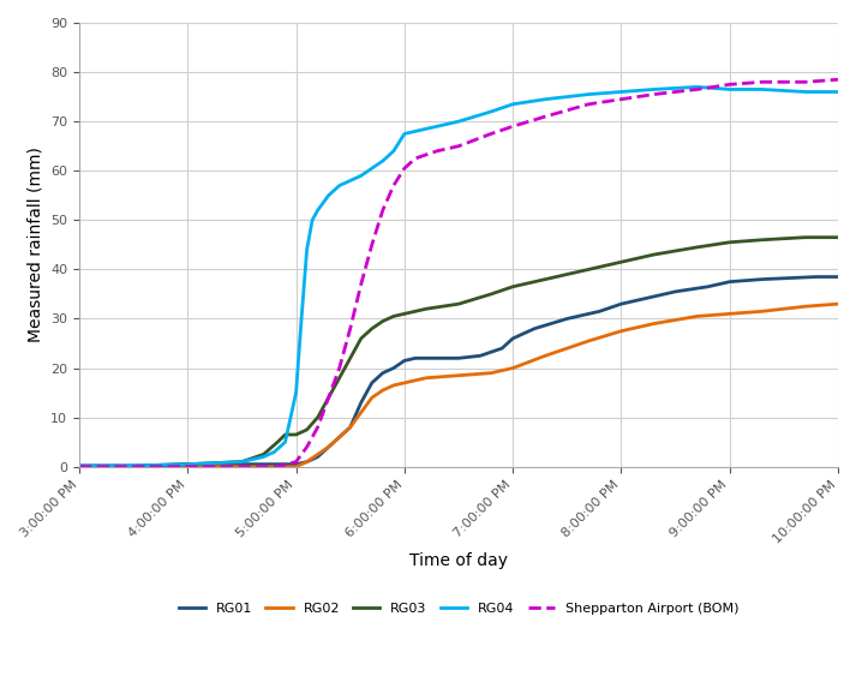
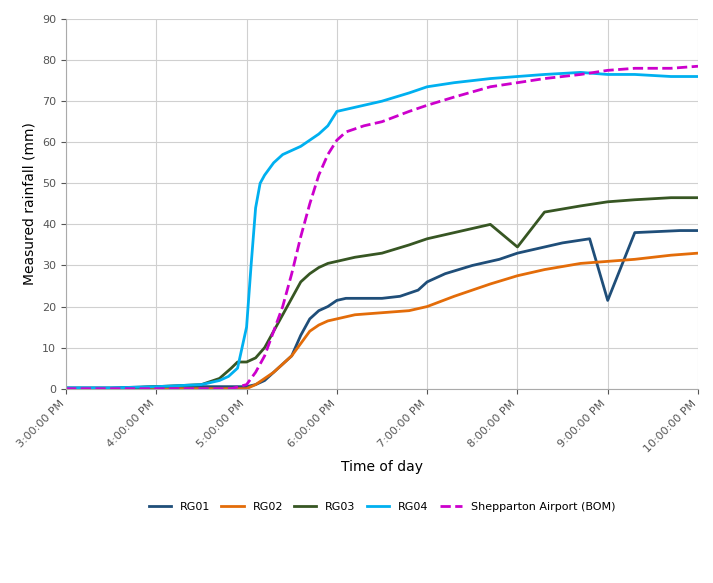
RG03/8:00:00 PM: 41.5 -> 34.5
RG01/9:00:00 PM: 37.5 -> 21.5
